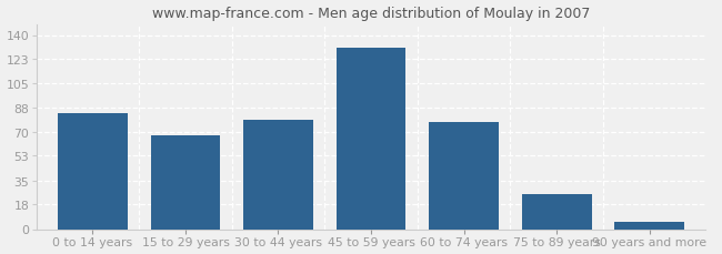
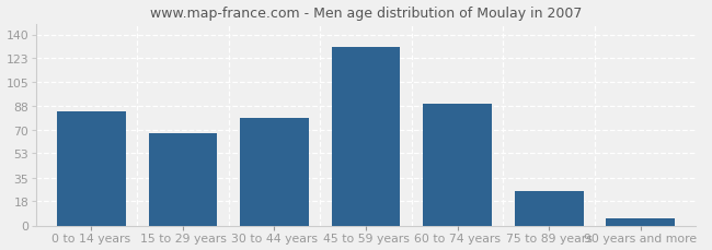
60 to 74 years: 77 -> 89
